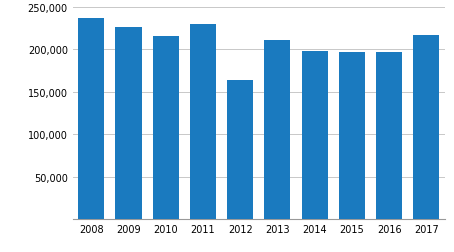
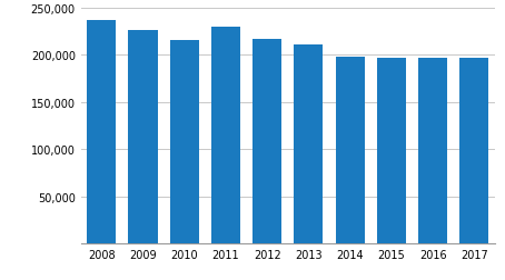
2012: 164,000 -> 217,000
2017: 216,000 -> 196,000
